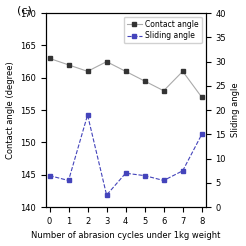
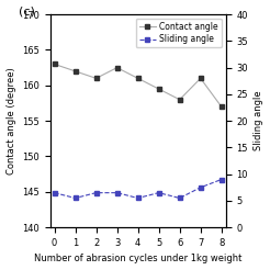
Sliding angle/2: 19.0 -> 6.5
Sliding angle/3: 2.5 -> 6.5
Sliding angle/4: 7.0 -> 5.5
Sliding angle/8: 15.0 -> 9.0
